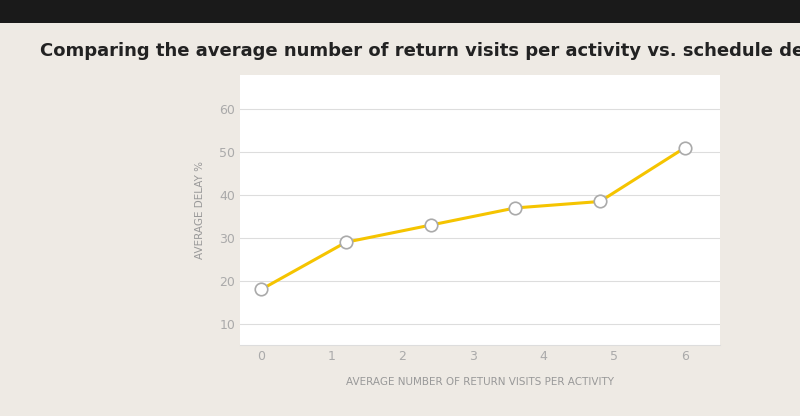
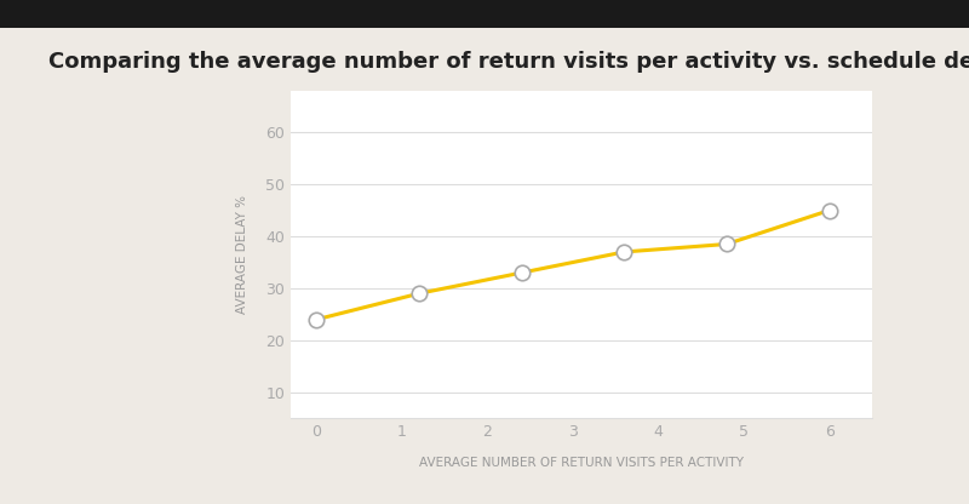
0: 18.0 -> 24.0
6: 51.0 -> 45.0
